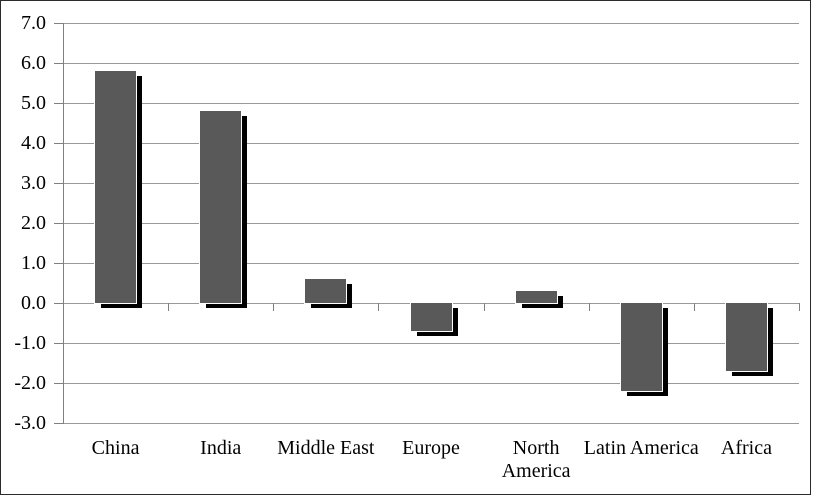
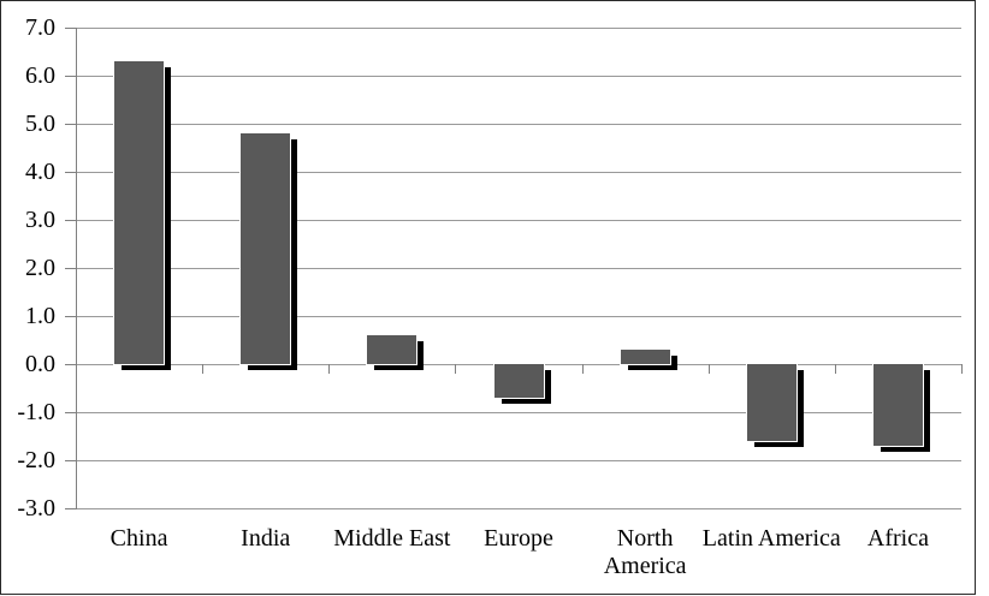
China: 5.8 -> 6.3
Latin America: -2.2 -> -1.6
